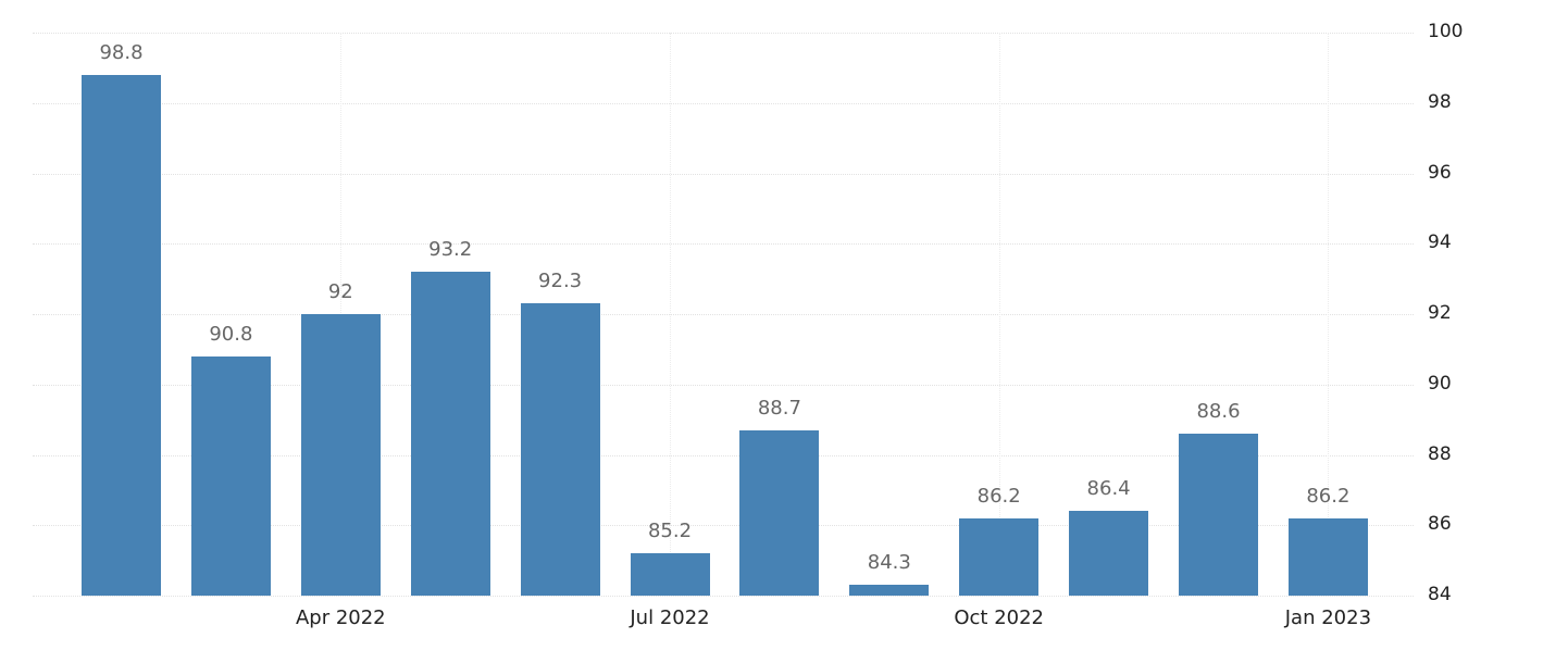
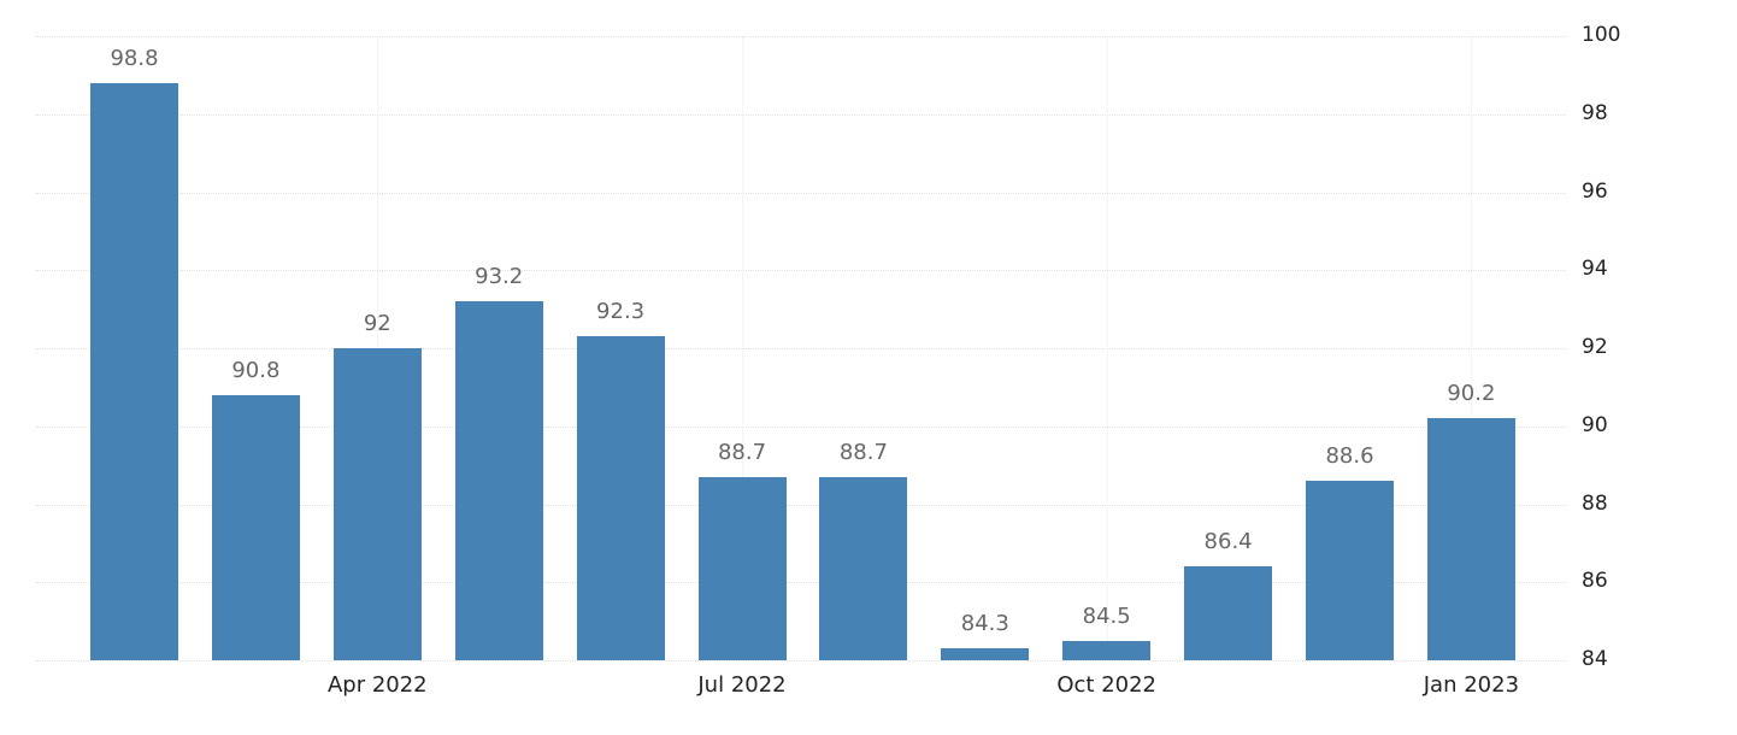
Jul 2022: 85.2 -> 88.7
Oct 2022: 86.2 -> 84.5
Jan 2023: 86.2 -> 90.2
